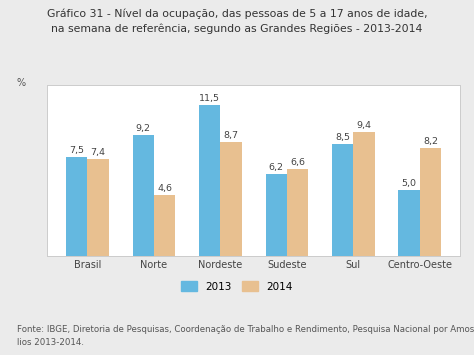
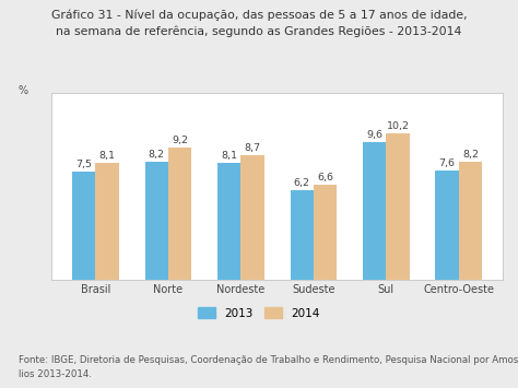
2014/Brasil: 7,4 -> 8,1
2013/Norte: 9,2 -> 8,2
2014/Norte: 4,6 -> 9,2
2013/Nordeste: 11,5 -> 8,1
2013/Sul: 8,5 -> 9,6
2014/Sul: 9,4 -> 10,2
2013/Centro-Oeste: 5,0 -> 7,6
